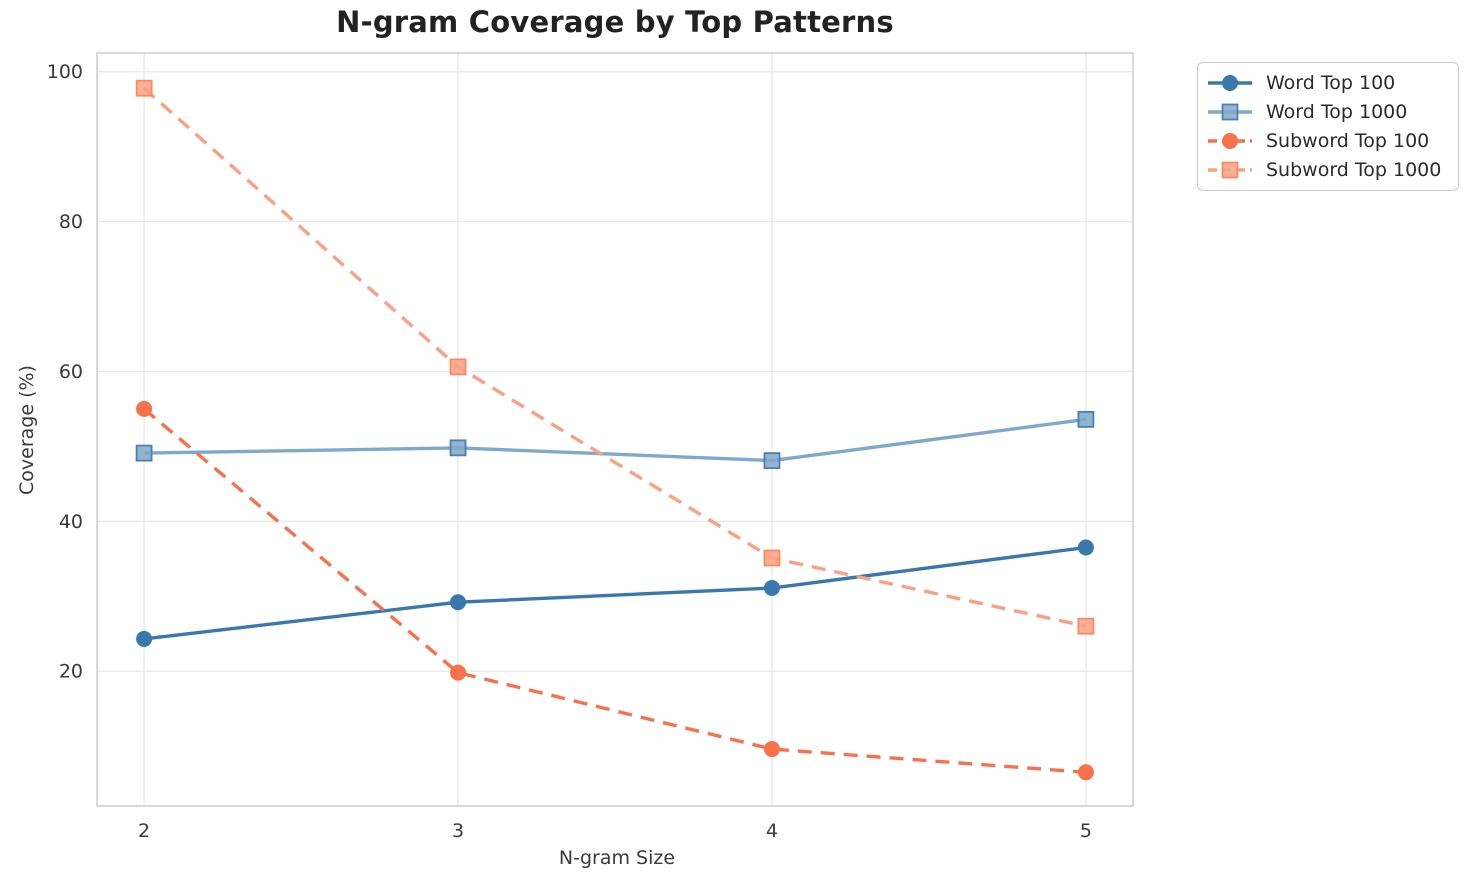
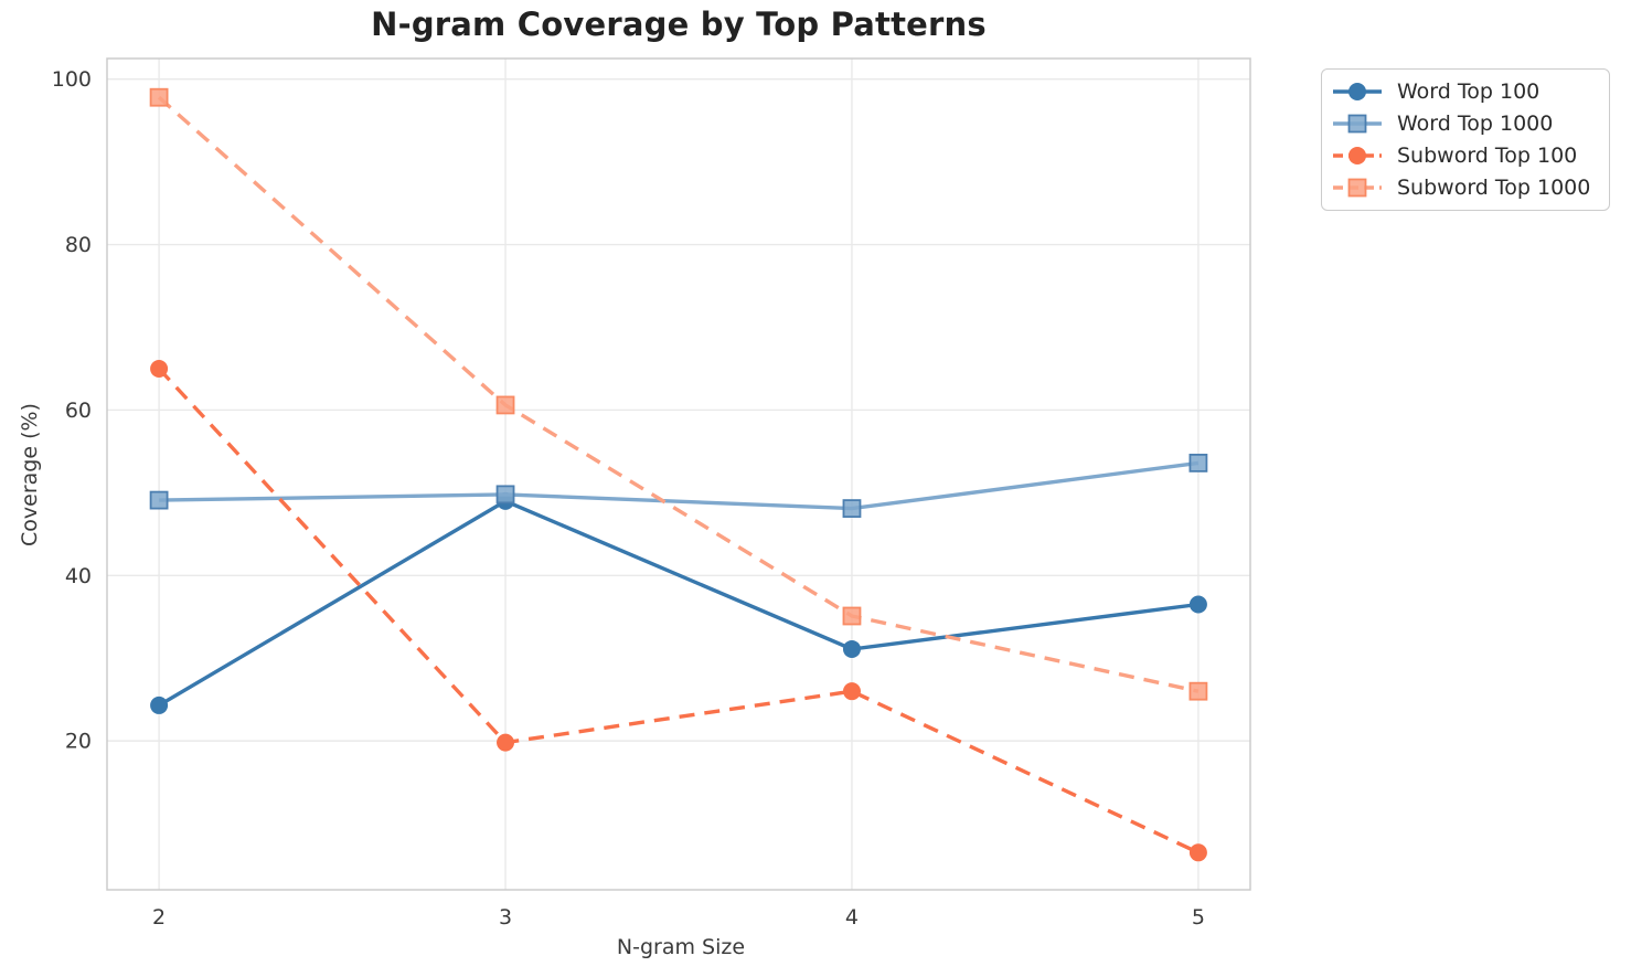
Subword Top 100/2: 55 -> 65
Word Top 100/3: 29 -> 49
Subword Top 100/4: 10 -> 26
